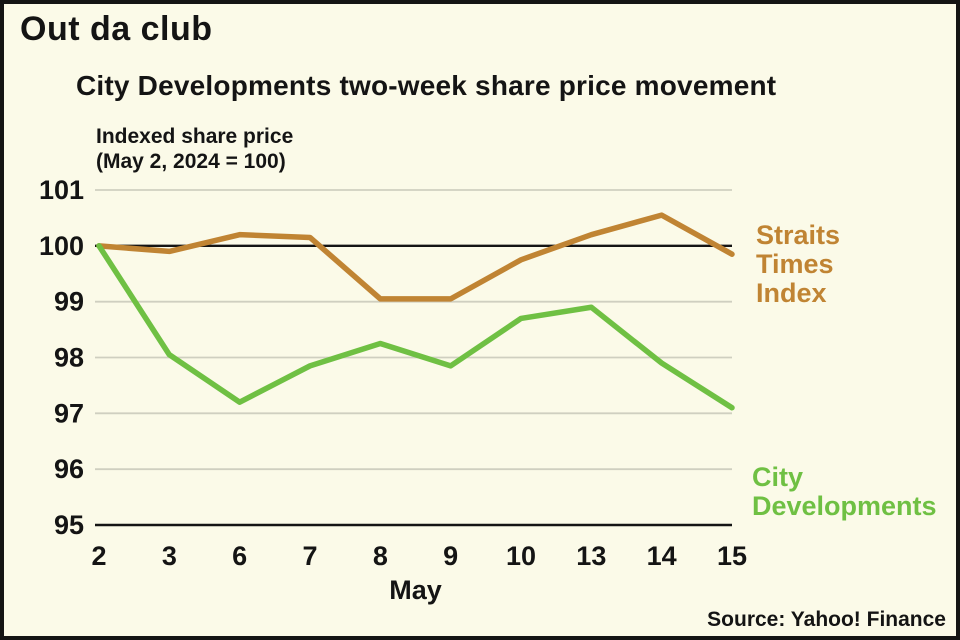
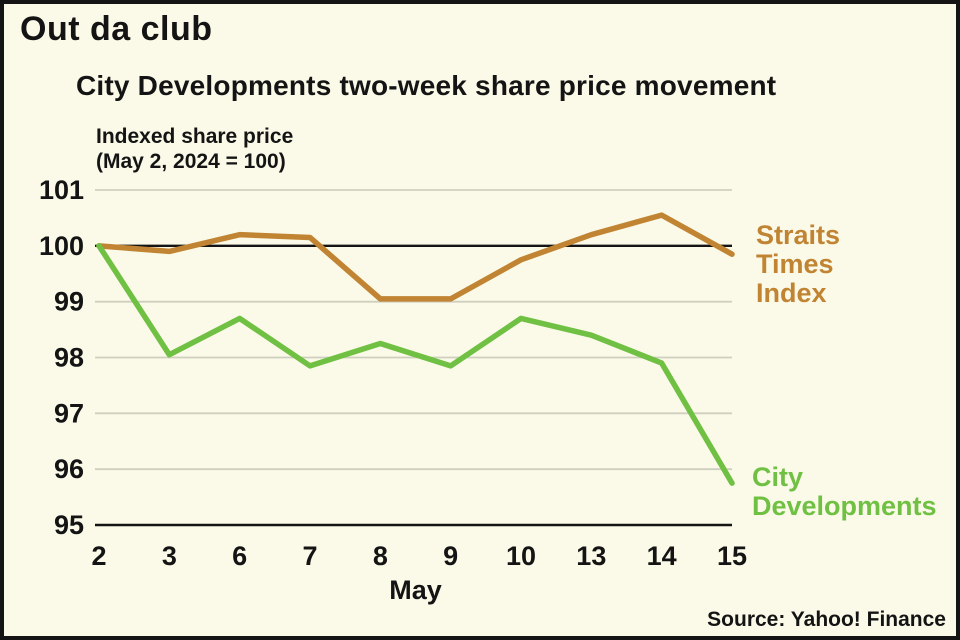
City Developments/6: 97.2 -> 98.7
City Developments/13: 98.9 -> 98.4
City Developments/15: 97.1 -> 95.8
